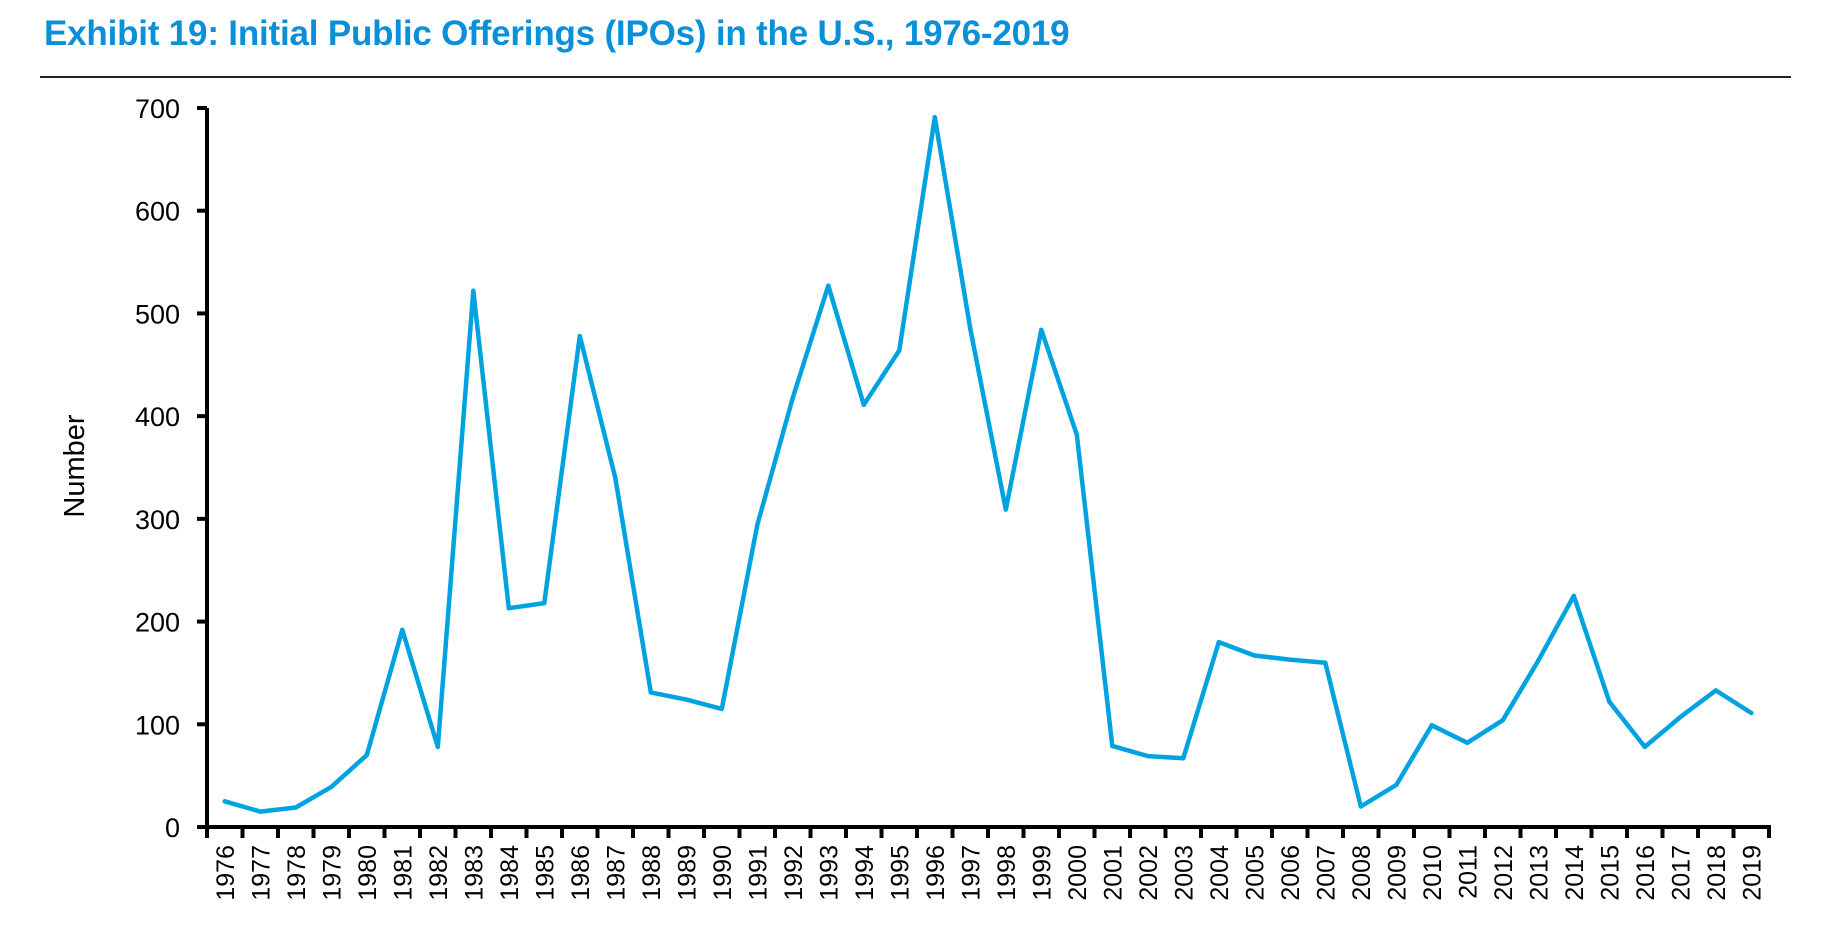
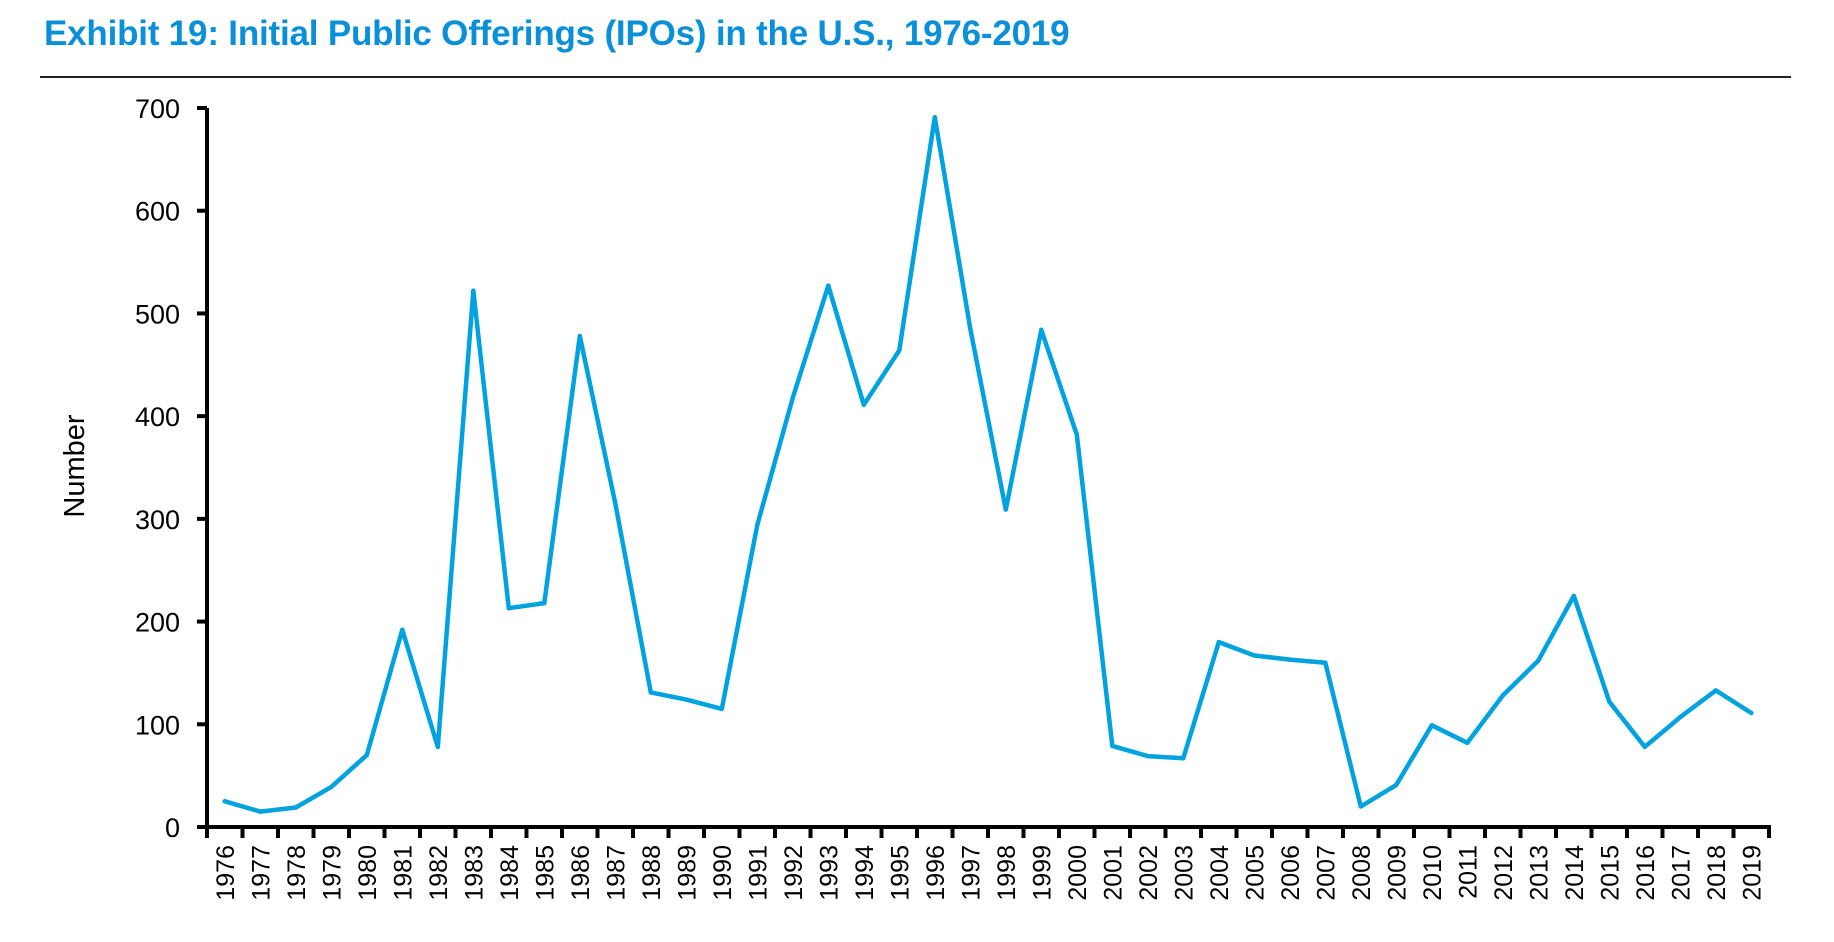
1987: 340 -> 315
2012: 104 -> 128
